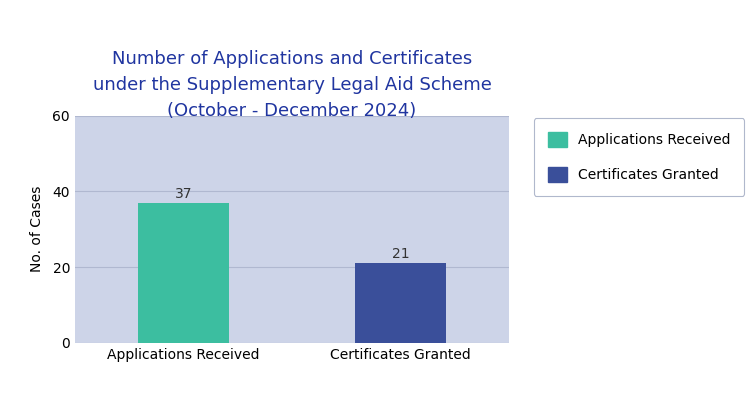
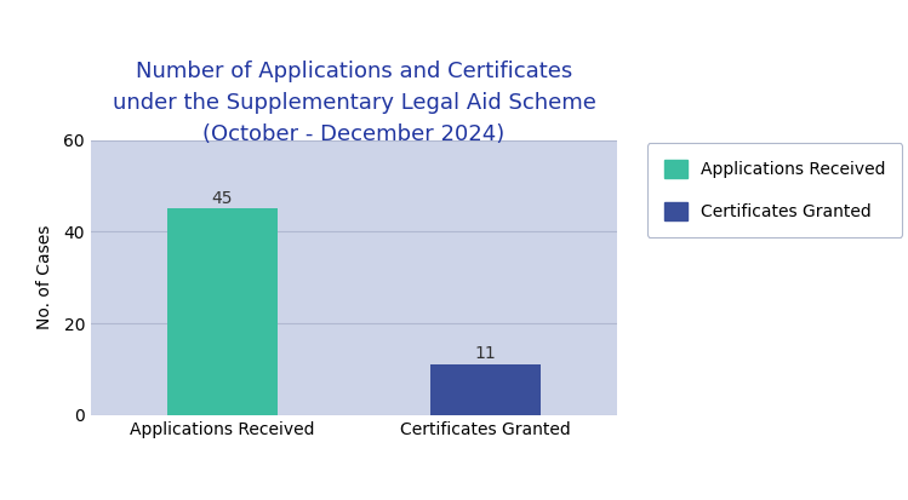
Applications Received: 37 -> 45
Certificates Granted: 21 -> 11
